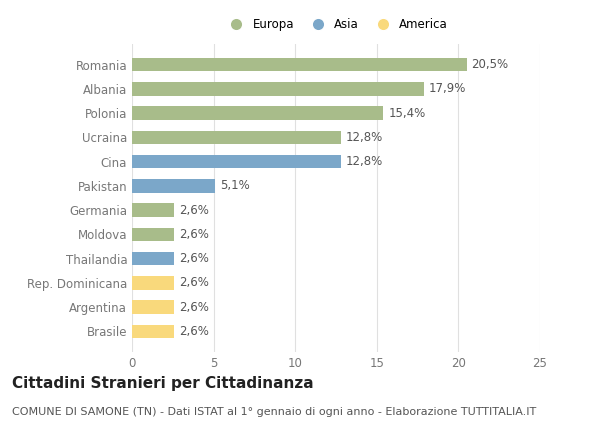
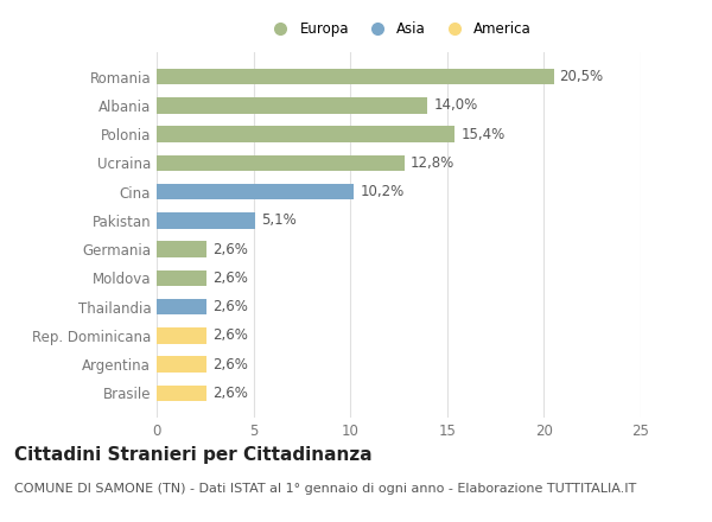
Albania: 17,9% -> 14,0%
Cina: 12,8% -> 10,2%
